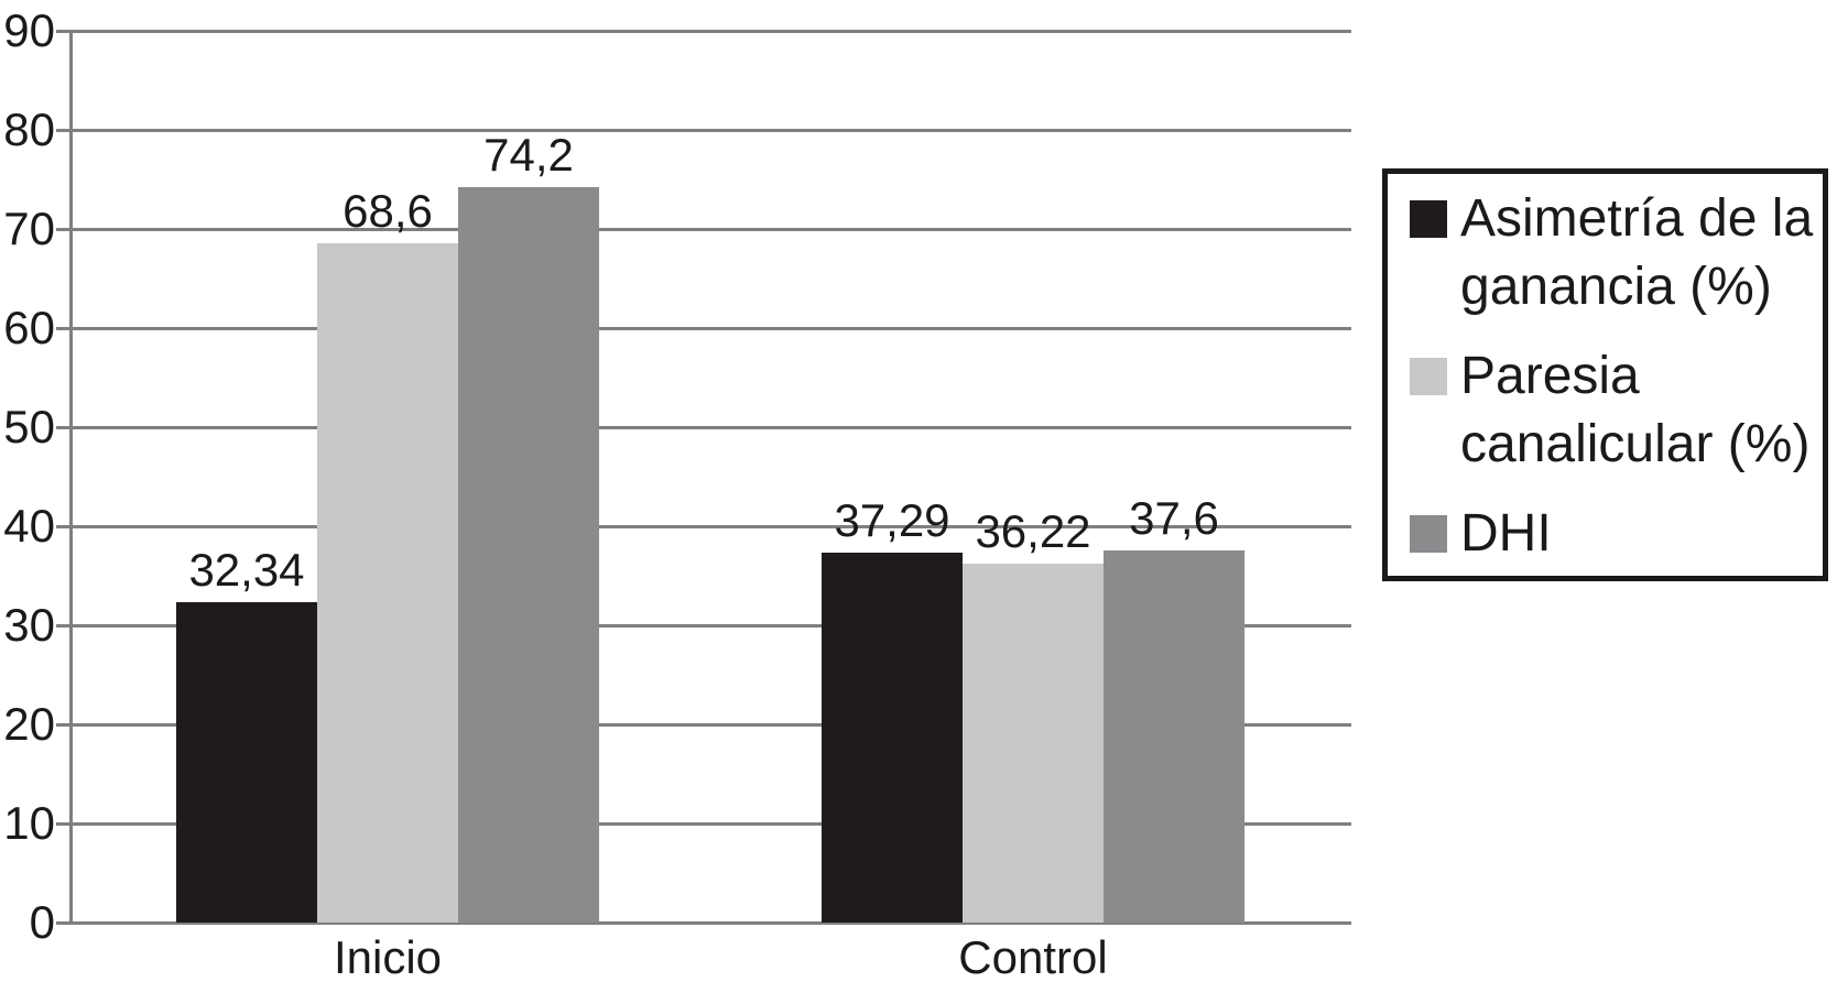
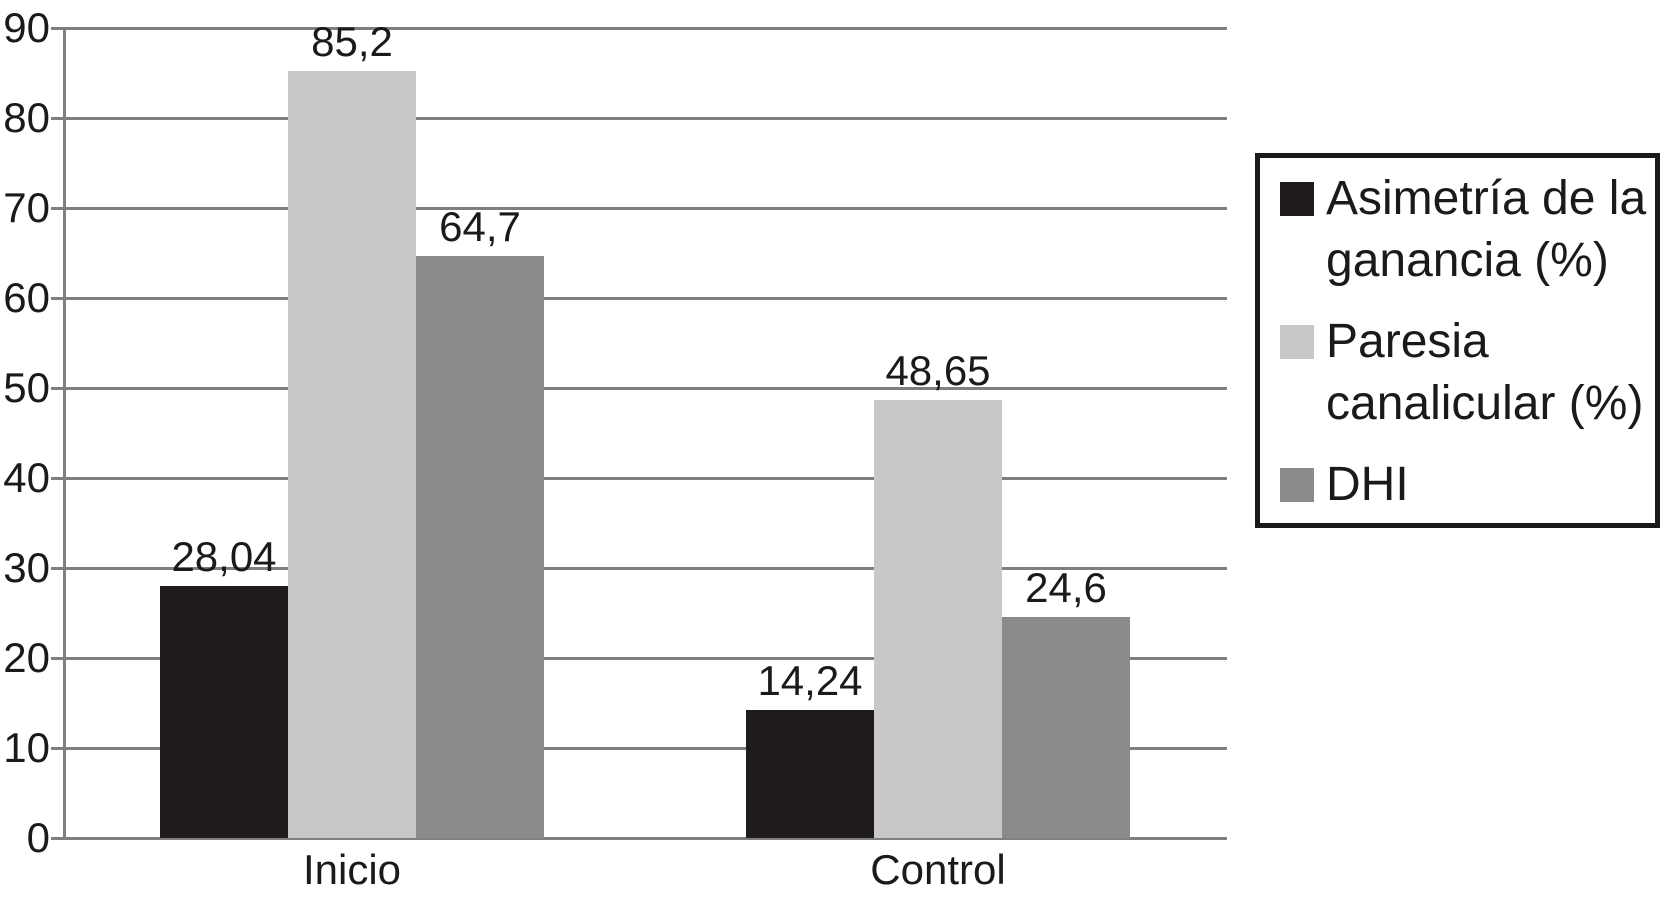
Asimetría de la ganancia (%)/Inicio: 32,34 -> 28,04
Paresia canalicular (%)/Inicio: 68,6 -> 85,2
DHI/Inicio: 74,2 -> 64,7
Asimetría de la ganancia (%)/Control: 37,29 -> 14,24
Paresia canalicular (%)/Control: 36,22 -> 48,65
DHI/Control: 37,6 -> 24,6
